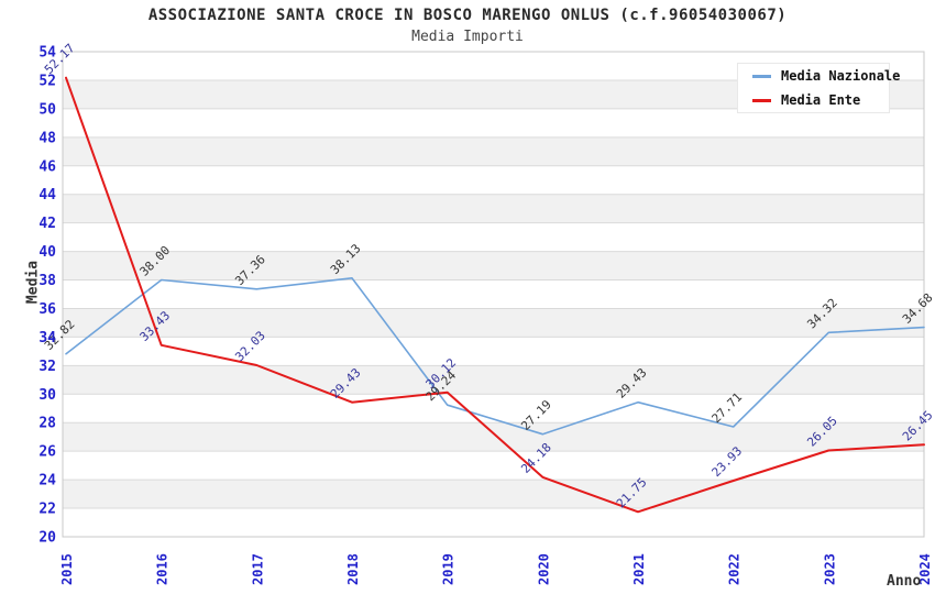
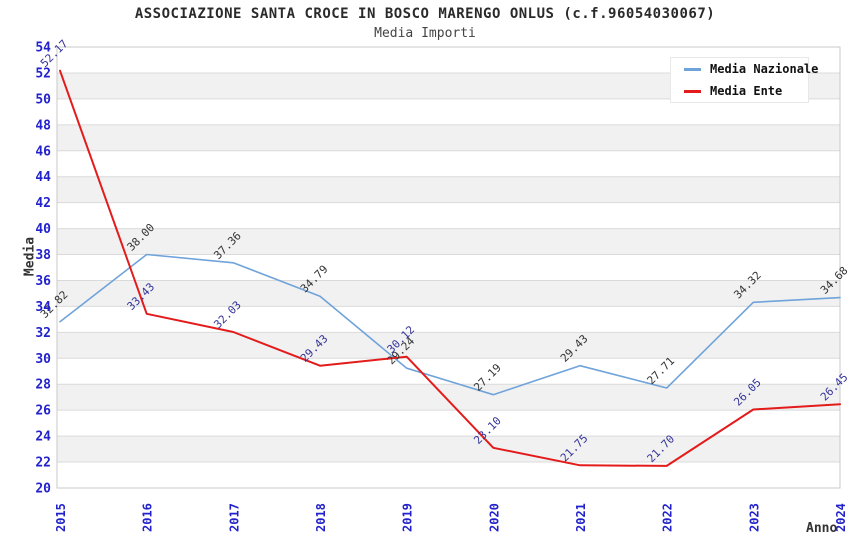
Media Nazionale/2018: 38.13 -> 34.79
Media Ente/2020: 24.18 -> 23.10
Media Ente/2022: 23.93 -> 21.70
